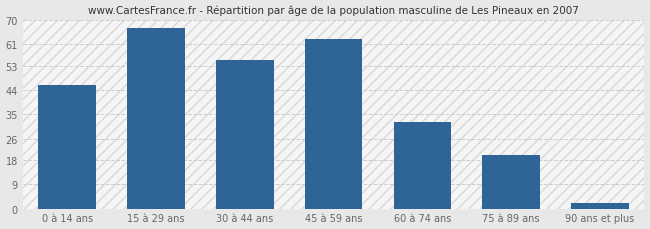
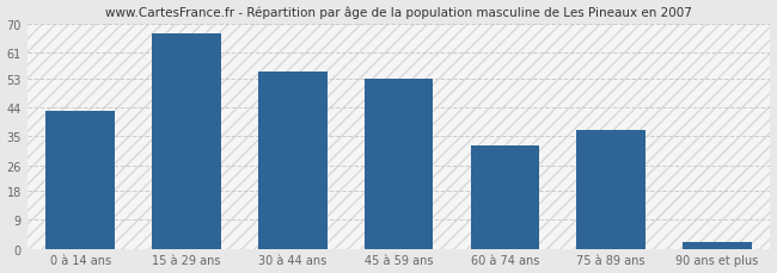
0 à 14 ans: 46 -> 43
45 à 59 ans: 63 -> 53
75 à 89 ans: 20 -> 37
